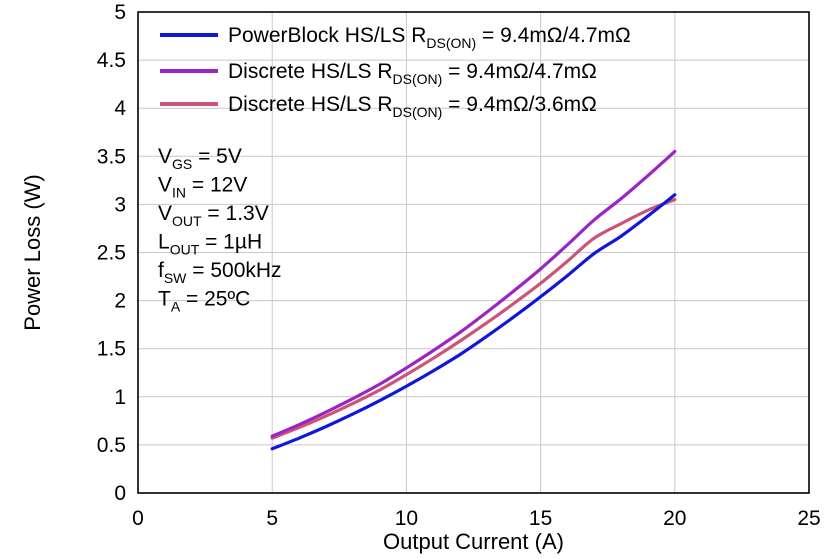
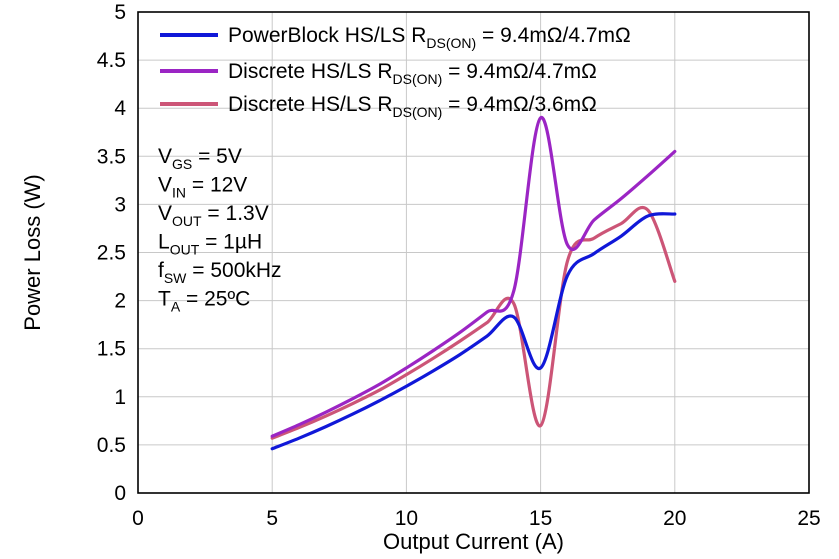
PowerBlock HS/LS RDS(ON) = 9.4mΩ/4.7mΩ/15: 2.0 -> 1.3
Discrete HS/LS RDS(ON) = 9.4mΩ/4.7mΩ/15: 2.3 -> 3.9
Discrete HS/LS RDS(ON) = 9.4mΩ/3.6mΩ/15: 2.2 -> 0.7
PowerBlock HS/LS RDS(ON) = 9.4mΩ/4.7mΩ/20: 3.1 -> 2.9
Discrete HS/LS RDS(ON) = 9.4mΩ/3.6mΩ/20: 3.0 -> 2.2
